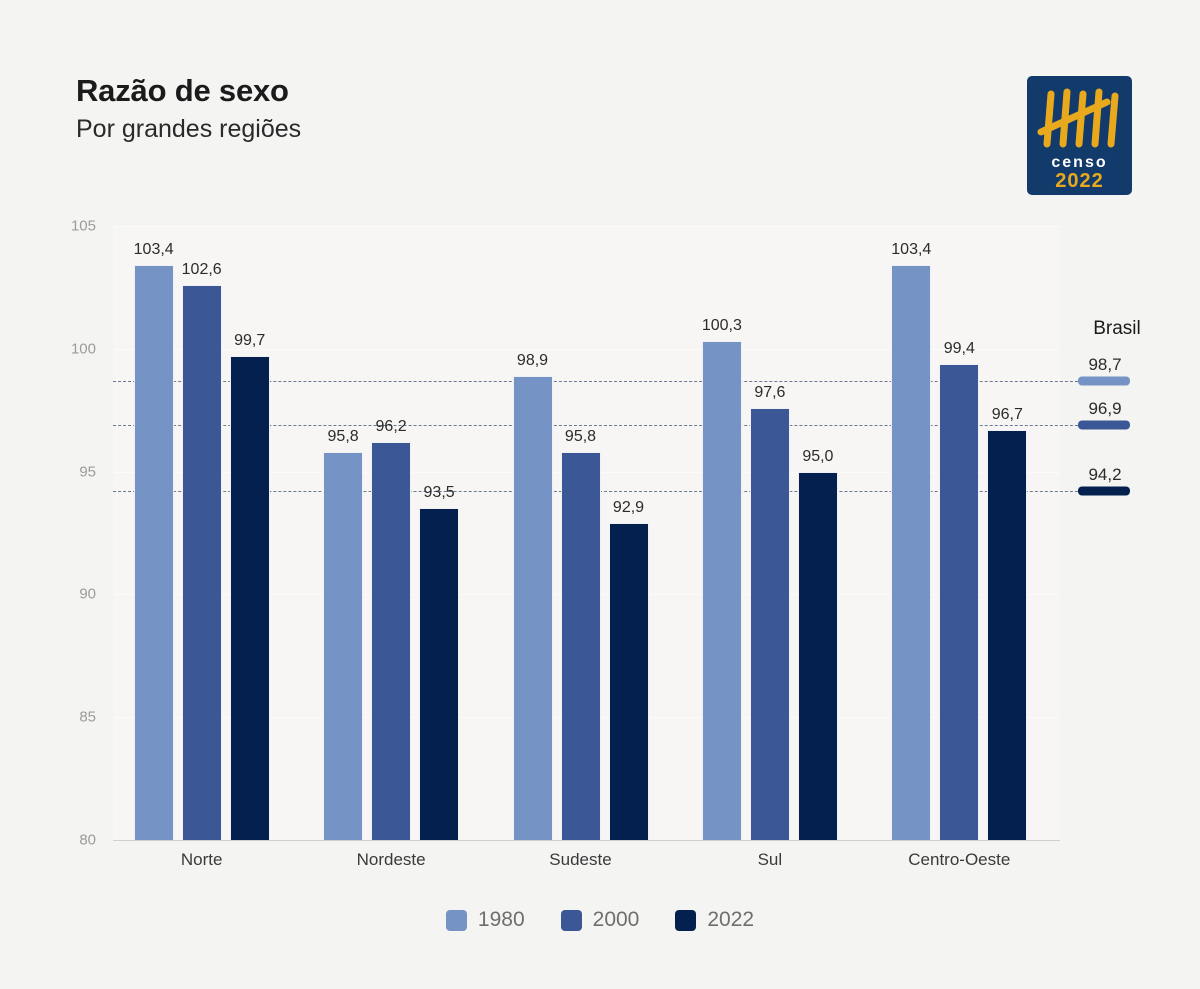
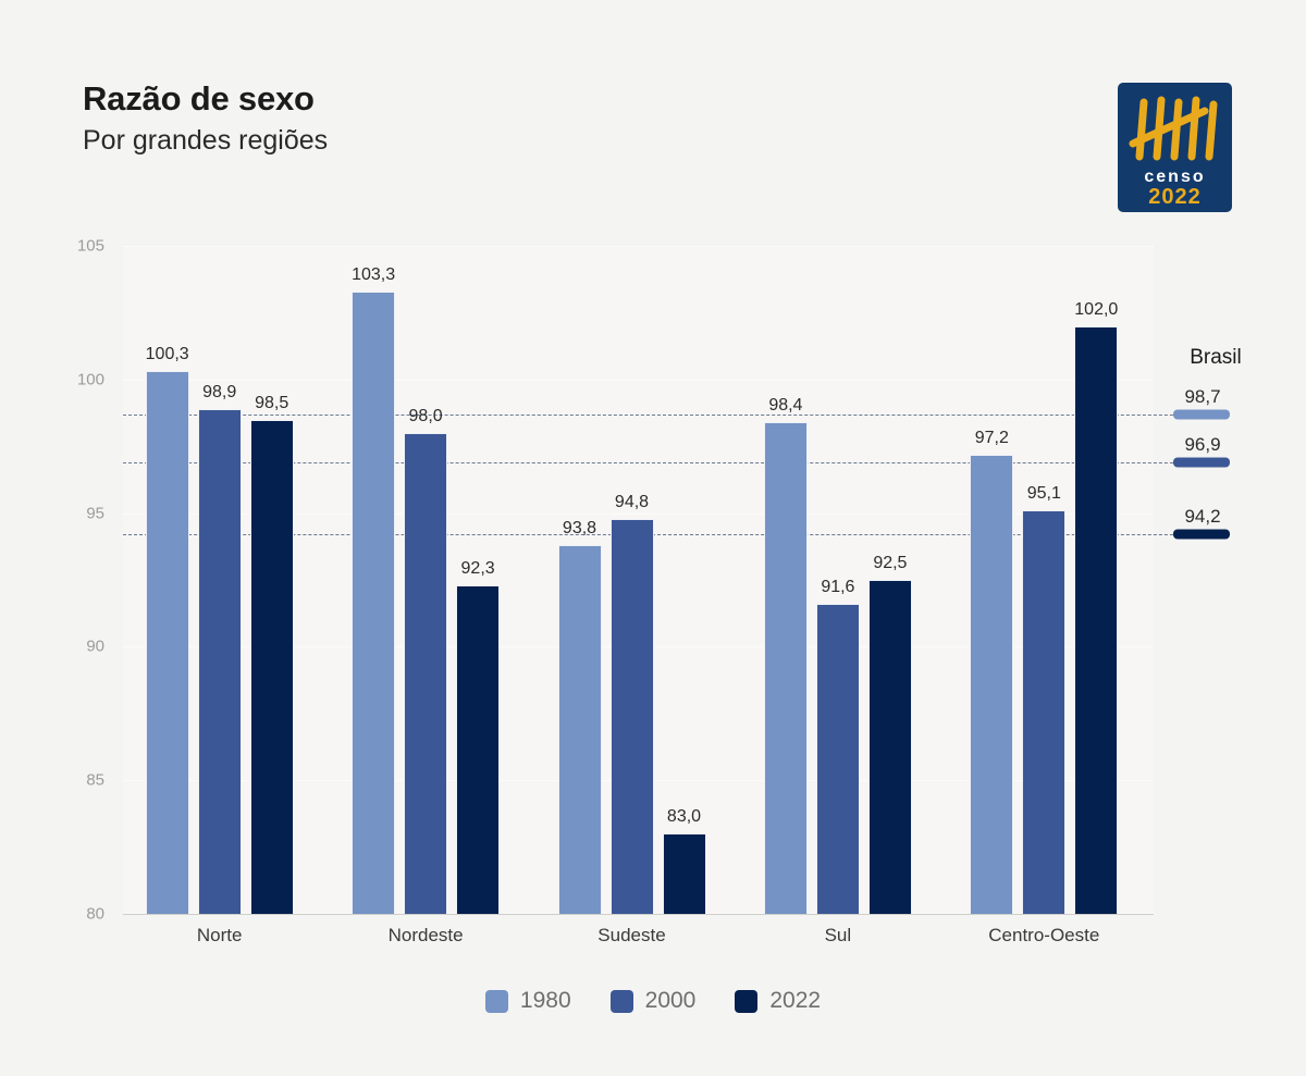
1980/Norte: 103,4 -> 100,3
2000/Norte: 102,6 -> 98,9
2022/Norte: 99,7 -> 98,5
1980/Nordeste: 95,8 -> 103,3
2000/Nordeste: 96,2 -> 98,0
2022/Nordeste: 93,5 -> 92,3
1980/Sudeste: 98,9 -> 93,8
2000/Sudeste: 95,8 -> 94,8
2022/Sudeste: 92,9 -> 83,0
1980/Sul: 100,3 -> 98,4
2000/Sul: 97,6 -> 91,6
2022/Sul: 95,0 -> 92,5
1980/Centro-Oeste: 103,4 -> 97,2
2000/Centro-Oeste: 99,4 -> 95,1
2022/Centro-Oeste: 96,7 -> 102,0
